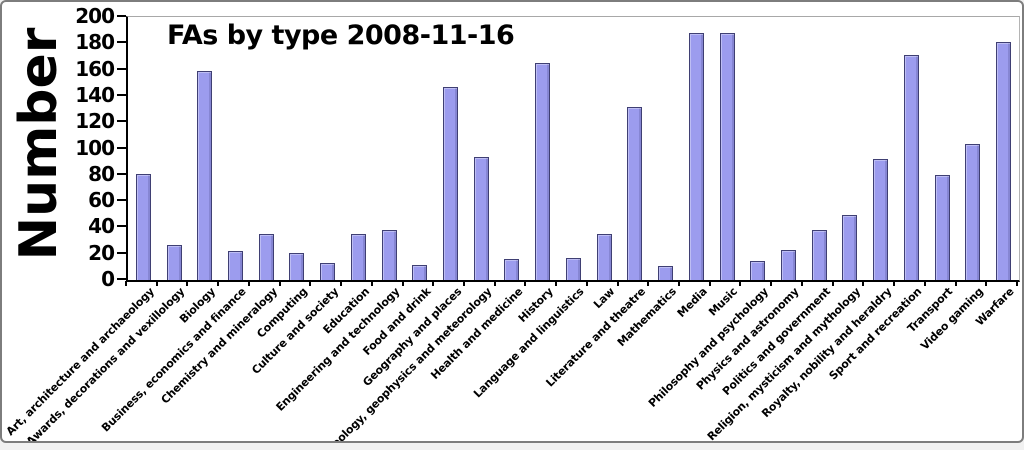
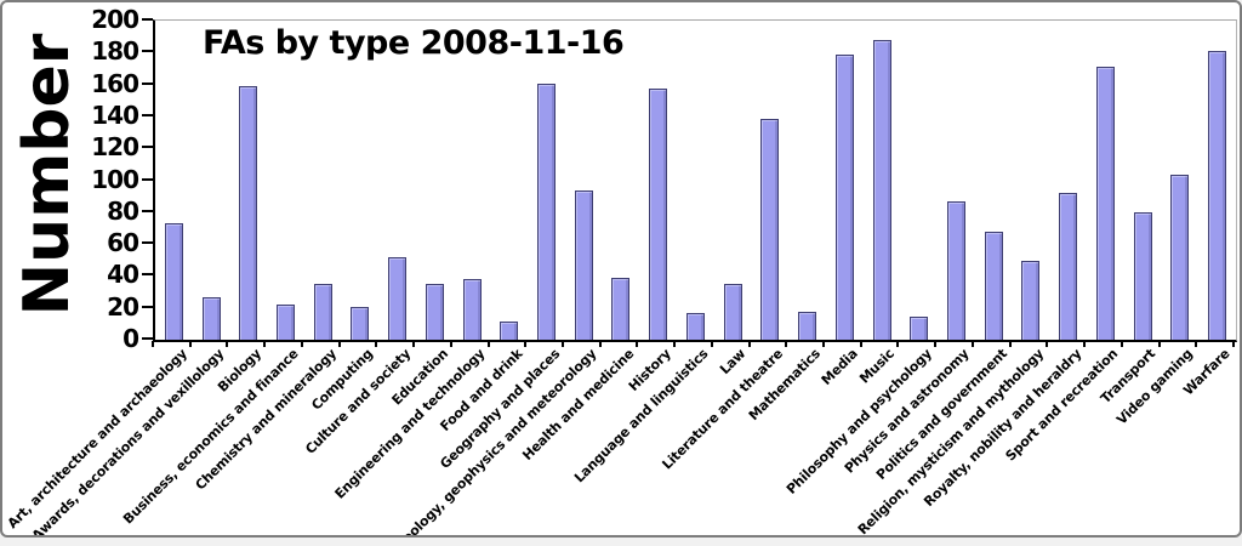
Art, architecture and archaeology: 80 -> 72
Culture and society: 12 -> 51
Geography and places: 146 -> 160
Health and medicine: 15 -> 38
History: 164 -> 157
Literature and theatre: 131 -> 138
Mathematics: 10 -> 17
Media: 187 -> 178
Physics and astronomy: 22 -> 86
Politics and government: 37 -> 67
